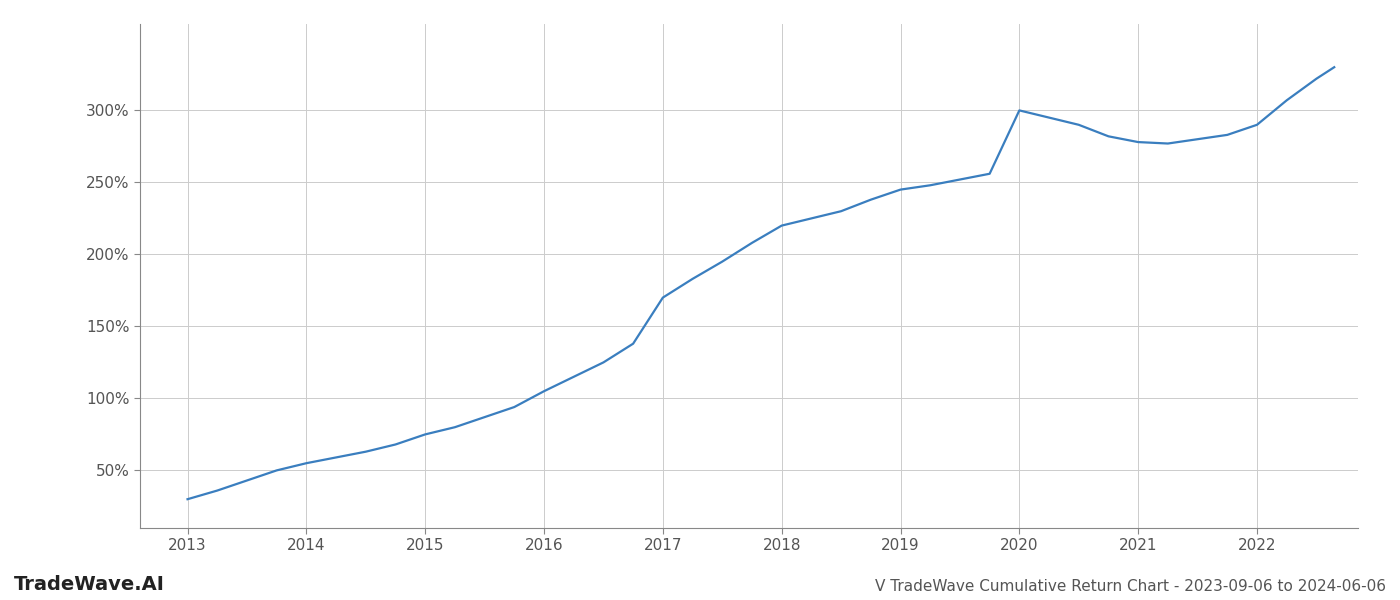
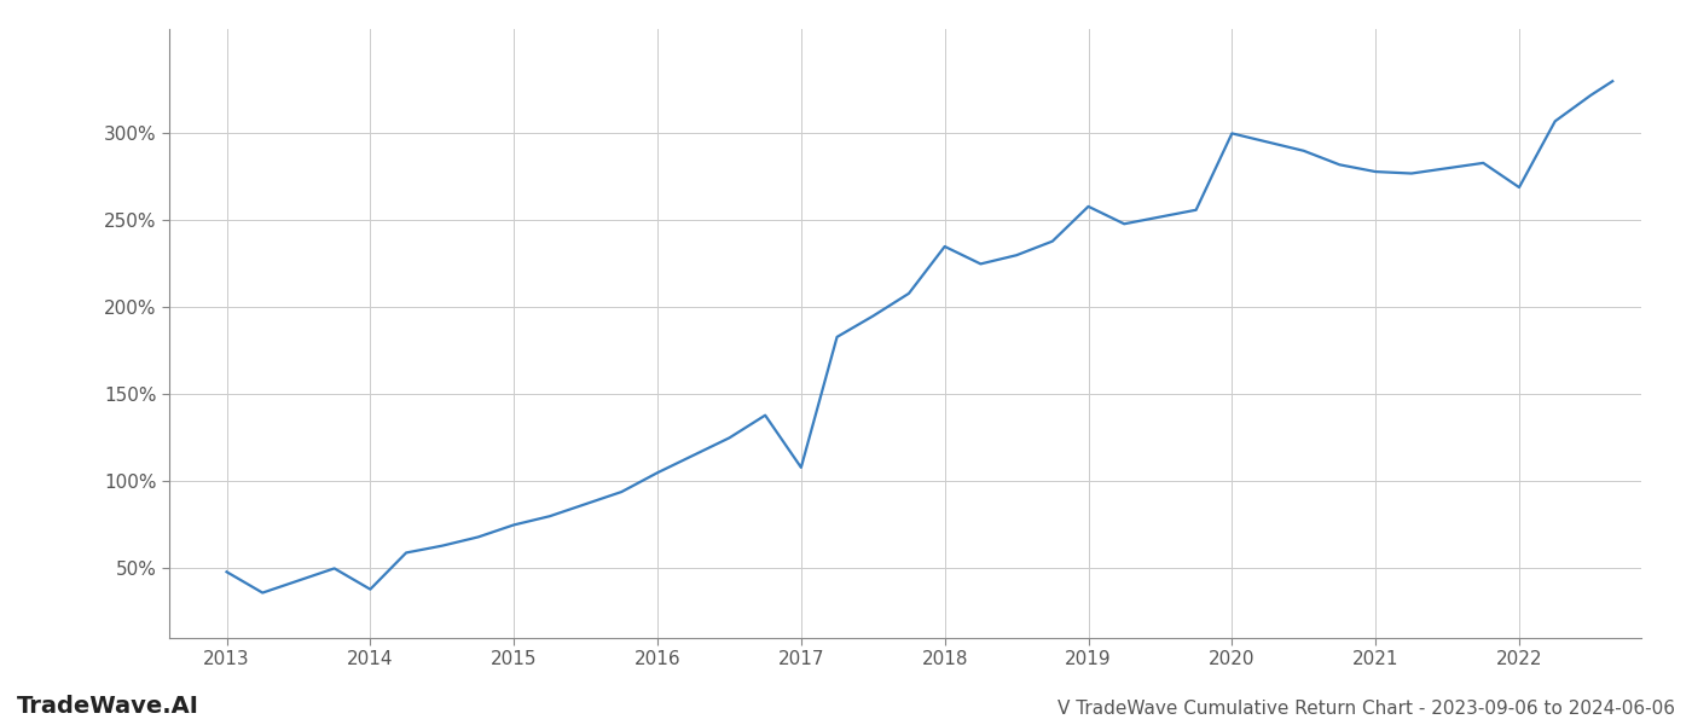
2013: 30% -> 48%
2014: 55% -> 38%
2017: 170% -> 108%
2018: 220% -> 235%
2019: 245% -> 258%
2022: 290% -> 269%
